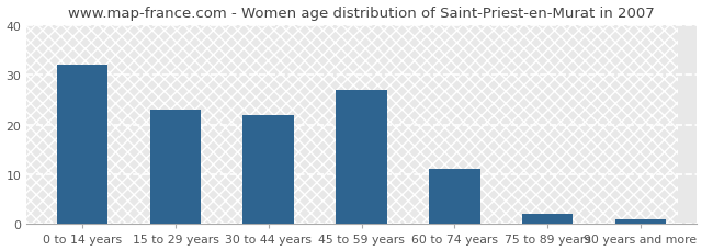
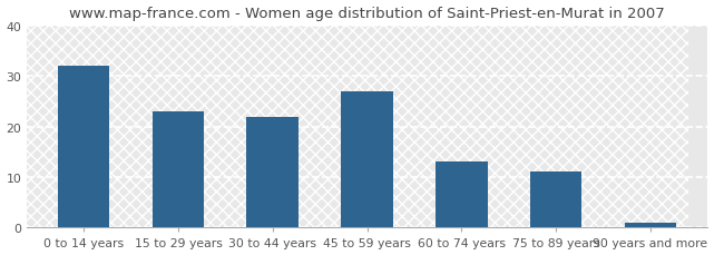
60 to 74 years: 11 -> 13
75 to 89 years: 2 -> 11
